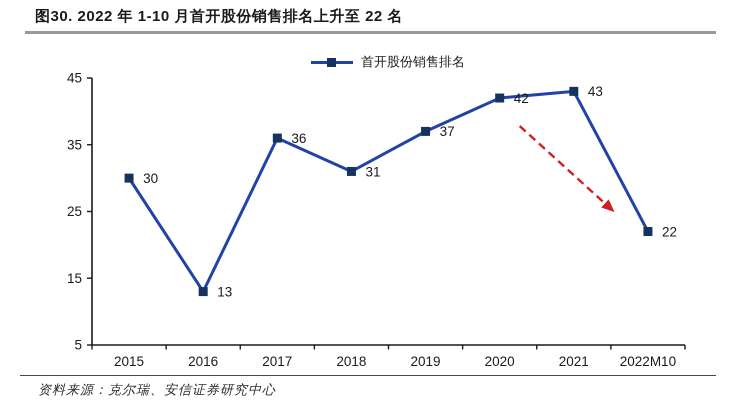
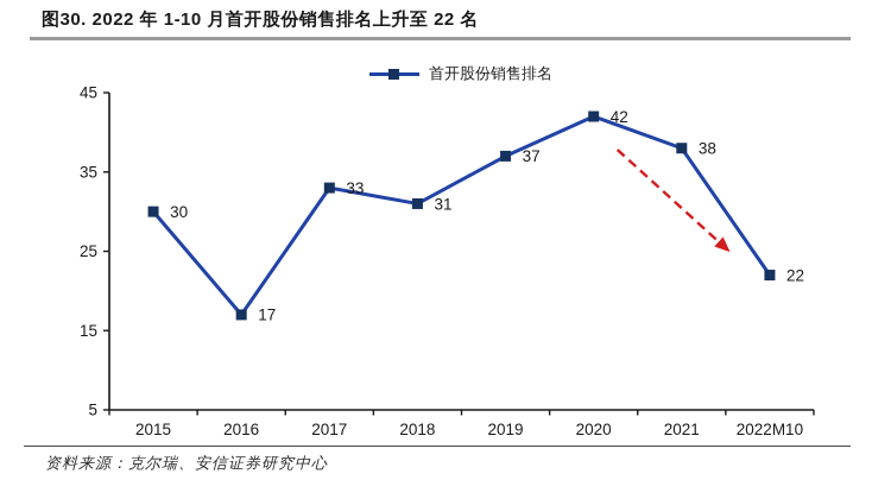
2016: 13 -> 17
2017: 36 -> 33
2021: 43 -> 38
